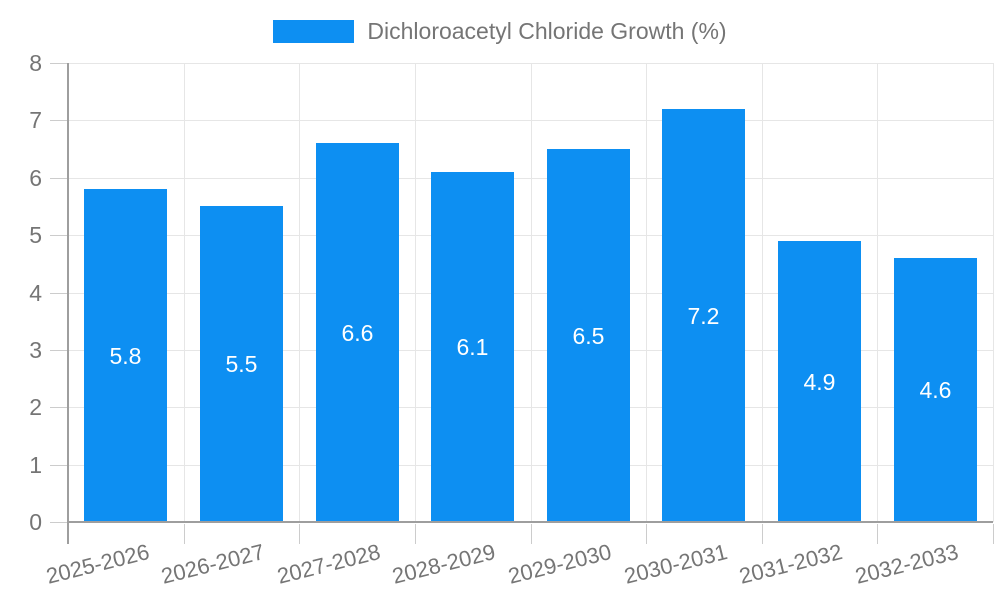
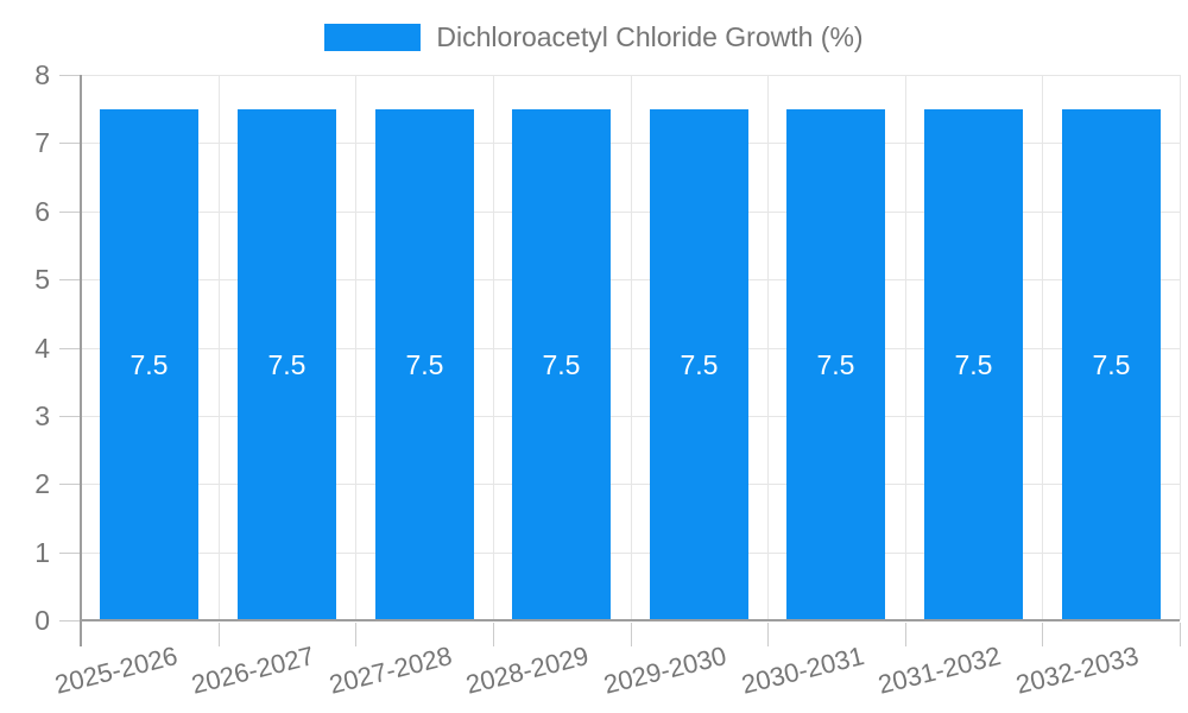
2025-2026: 5.8 -> 7.5
2026-2027: 5.5 -> 7.5
2027-2028: 6.6 -> 7.5
2028-2029: 6.1 -> 7.5
2029-2030: 6.5 -> 7.5
2030-2031: 7.2 -> 7.5
2031-2032: 4.9 -> 7.5
2032-2033: 4.6 -> 7.5
